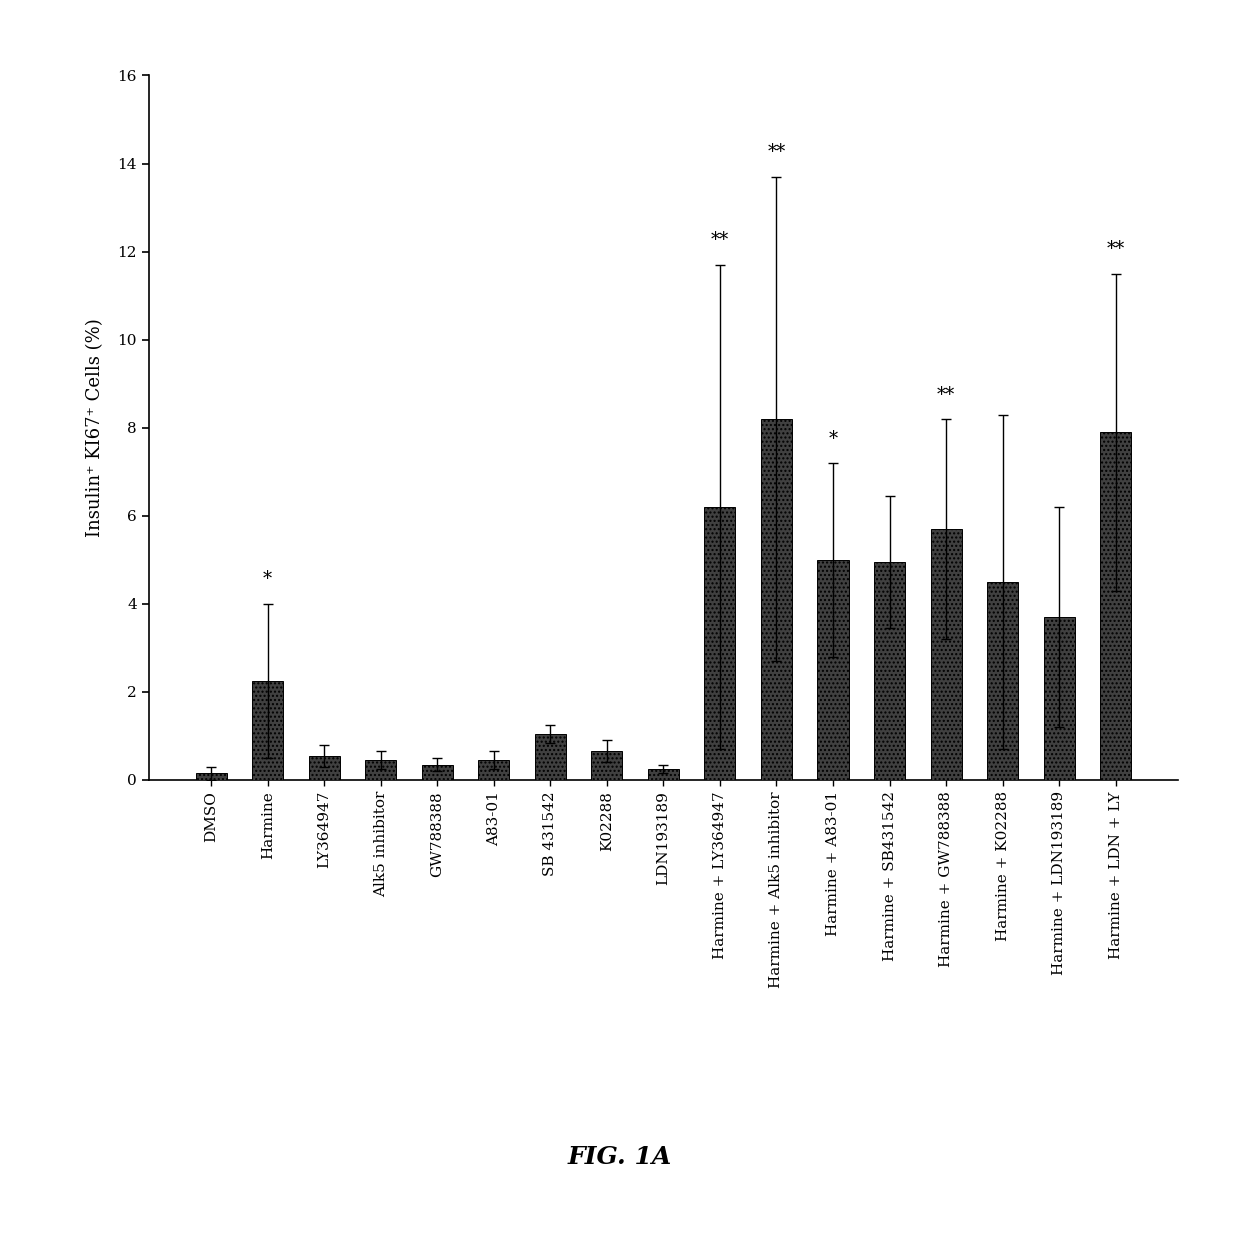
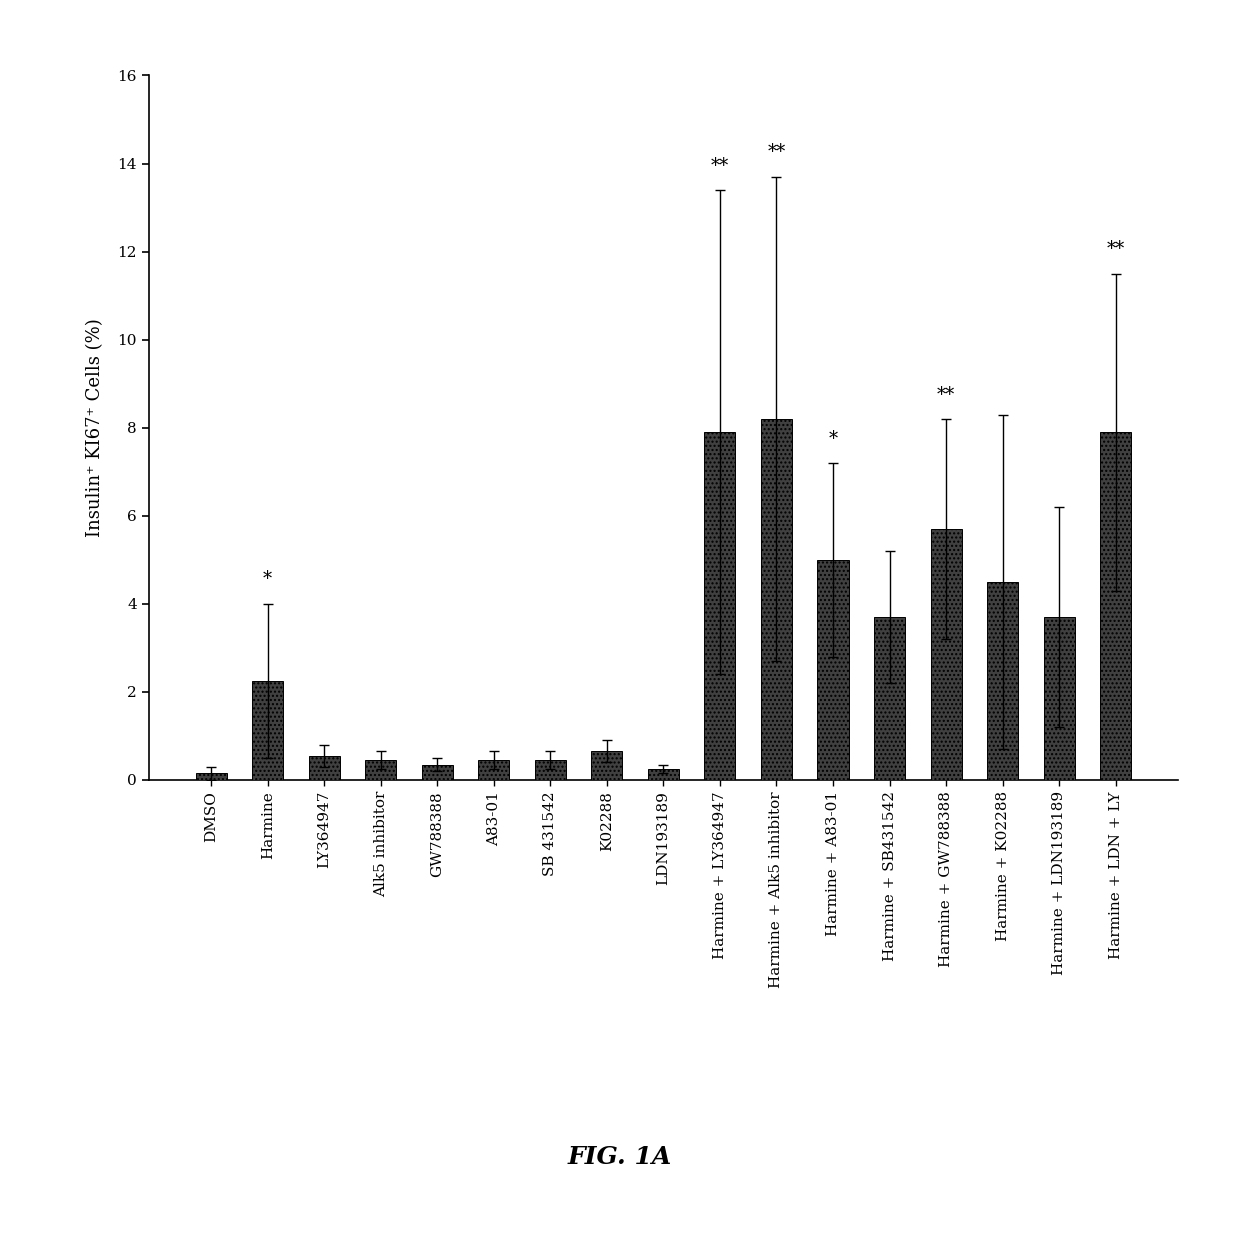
SB 431542: 1.05 -> 0.45
Harmine + LY364947: 6.20 -> 7.90
Harmine + SB431542: 4.95 -> 3.70
